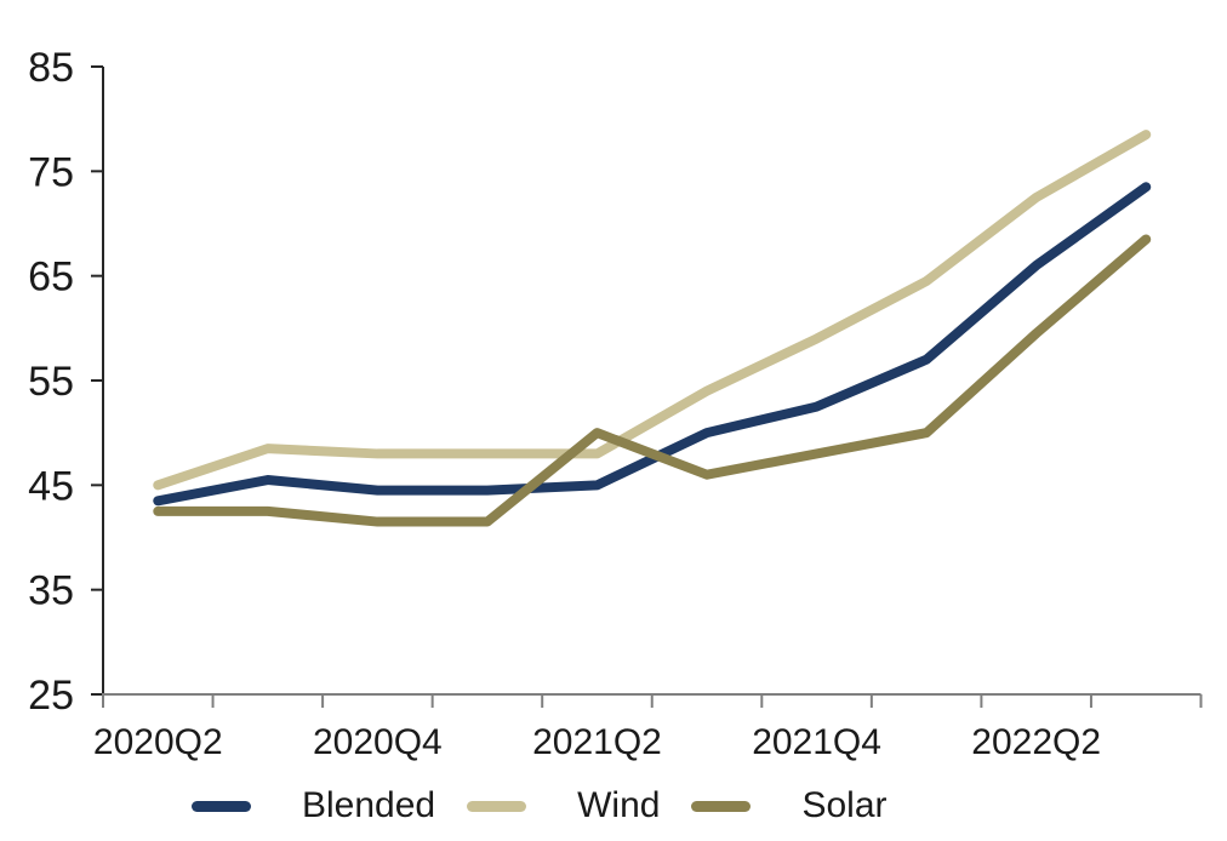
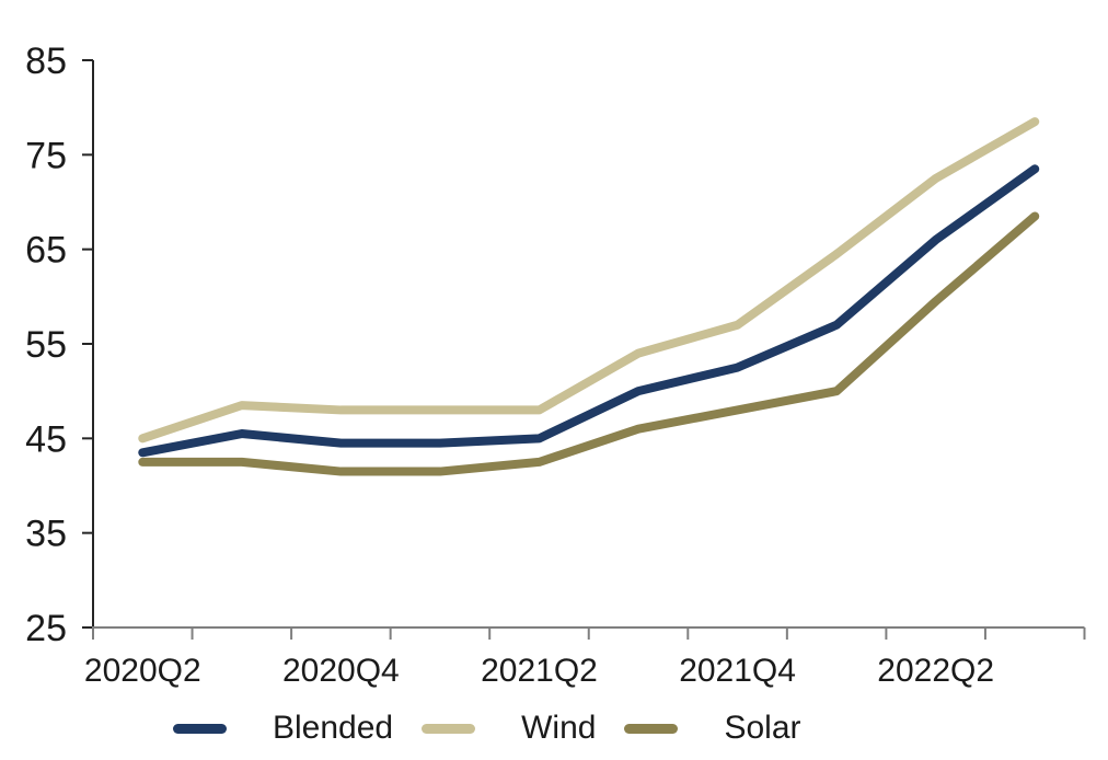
Solar/2021Q2: 50 -> 42
Wind/2021Q4: 59 -> 57
